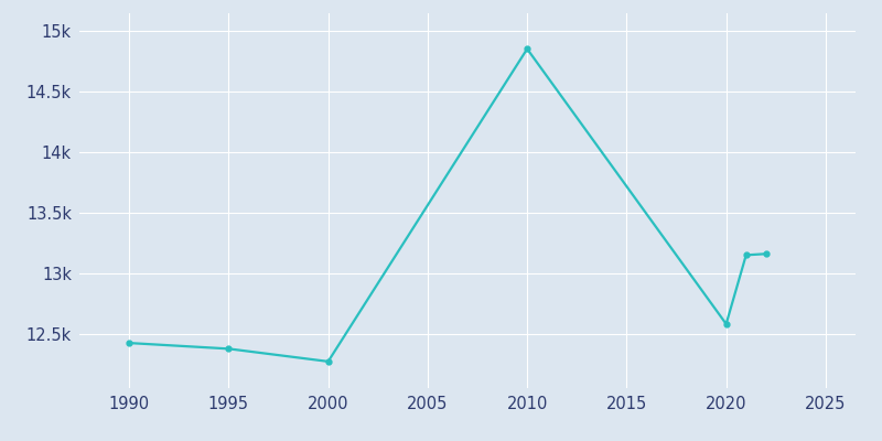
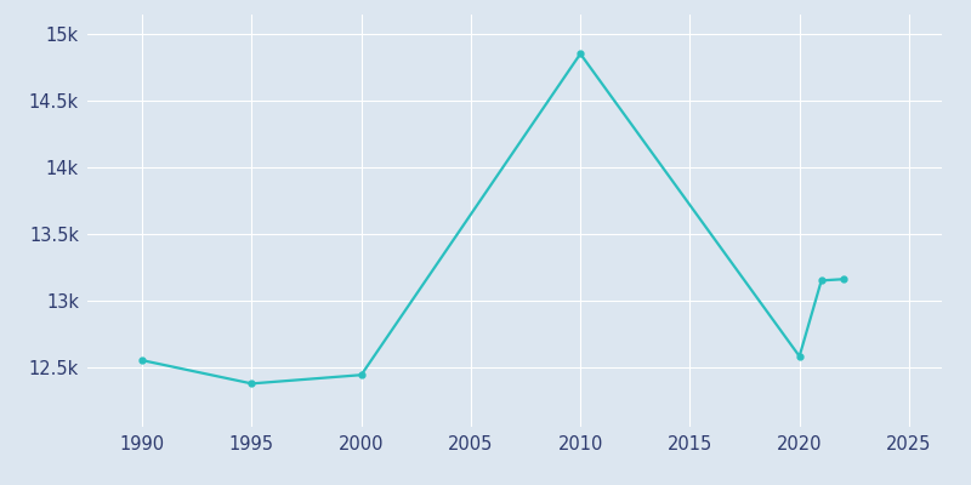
1990: 12.42k -> 12.55k
2000: 12.27k -> 12.44k
